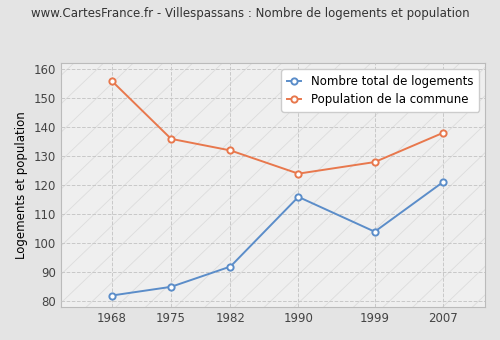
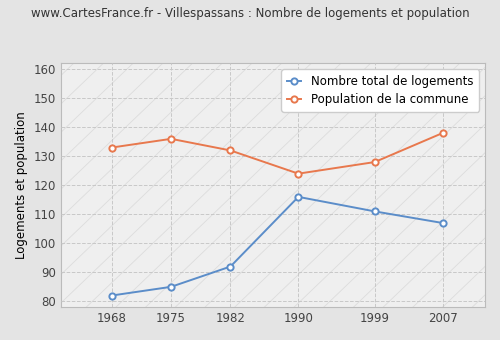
Population de la commune/1968: 156 -> 133
Nombre total de logements/1999: 104 -> 111
Nombre total de logements/2007: 121 -> 107
